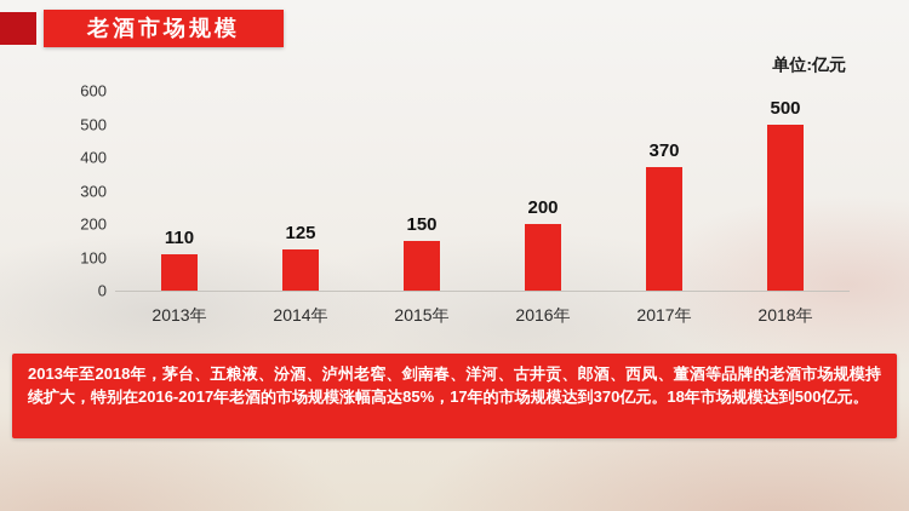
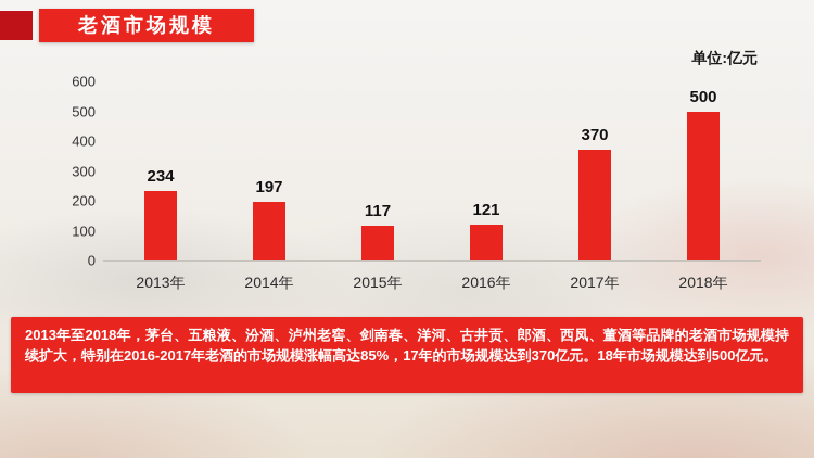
2013年: 110 -> 234
2014年: 125 -> 197
2015年: 150 -> 117
2016年: 200 -> 121
